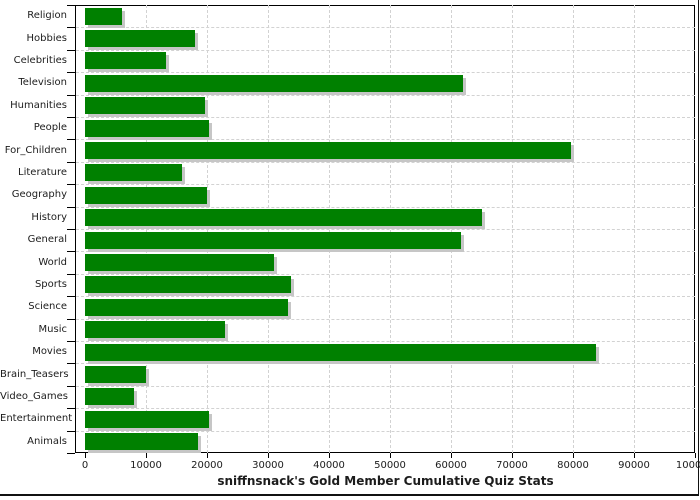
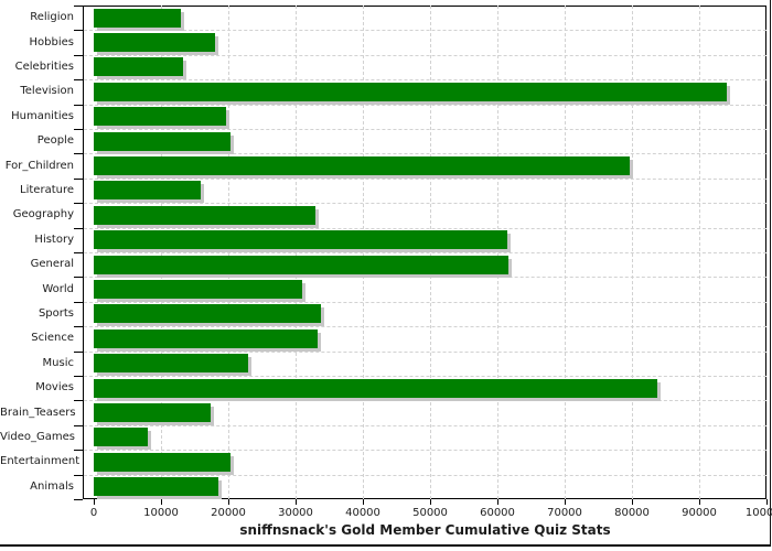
Religion: 6000 -> 13000
Television: 62000 -> 94000
Geography: 20000 -> 33000
History: 65000 -> 61000
Brain_Teasers: 10000 -> 17000
